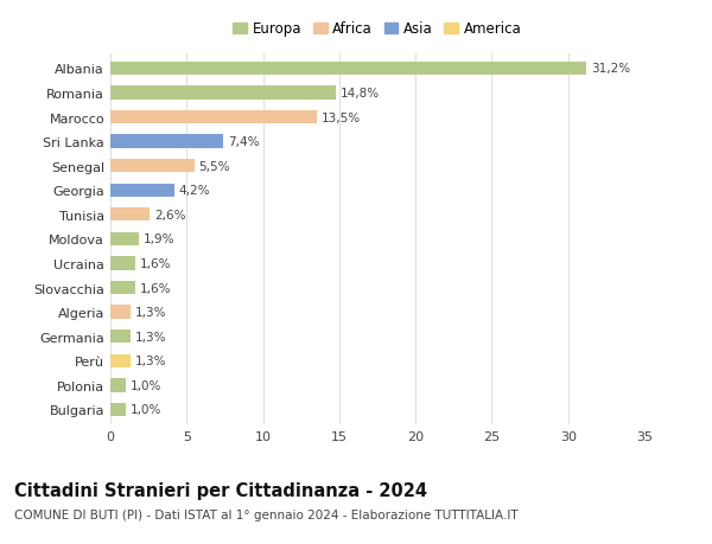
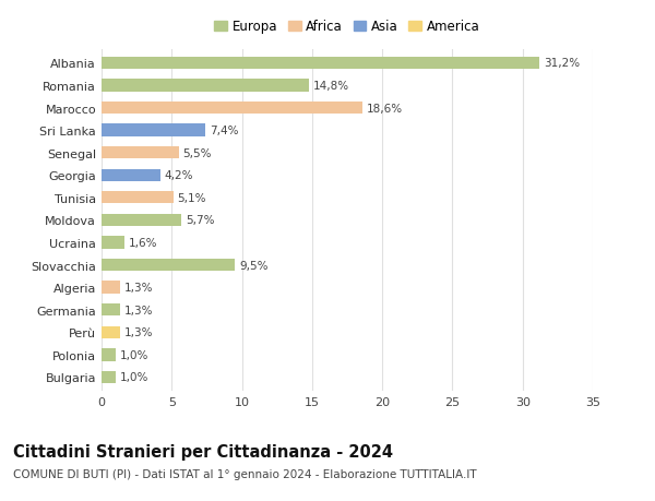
Marocco: 13,5% -> 18,6%
Tunisia: 2,6% -> 5,1%
Moldova: 1,9% -> 5,7%
Slovacchia: 1,6% -> 9,5%
